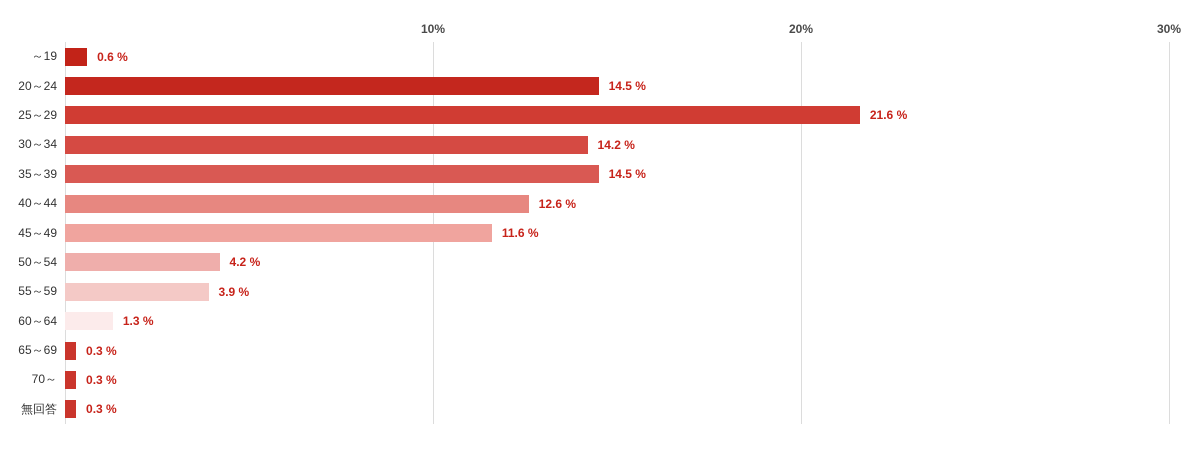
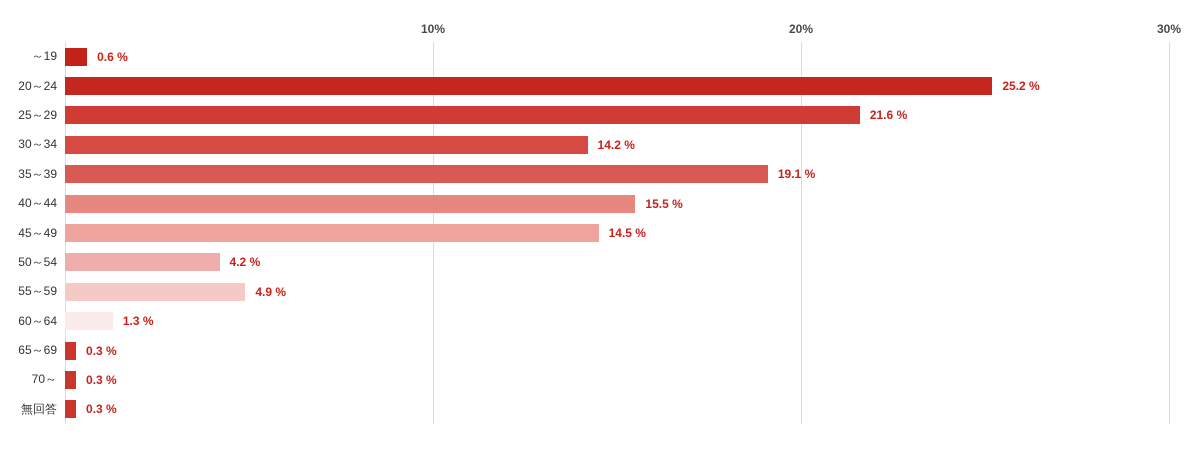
20～24: 14.5 -> 25.2
35～39: 14.5 -> 19.1
40～44: 12.6 -> 15.5
45～49: 11.6 -> 14.5
55～59: 3.9 -> 4.9
